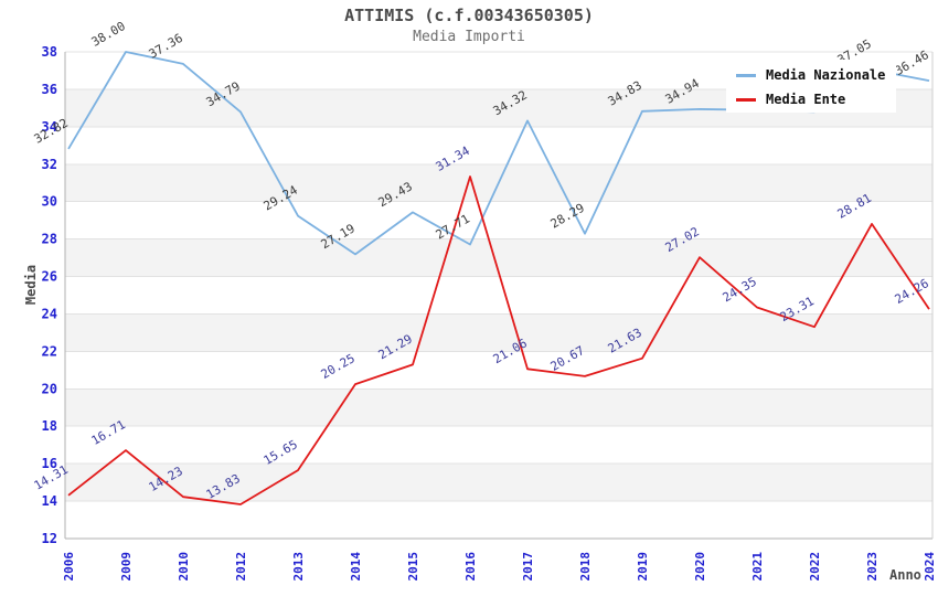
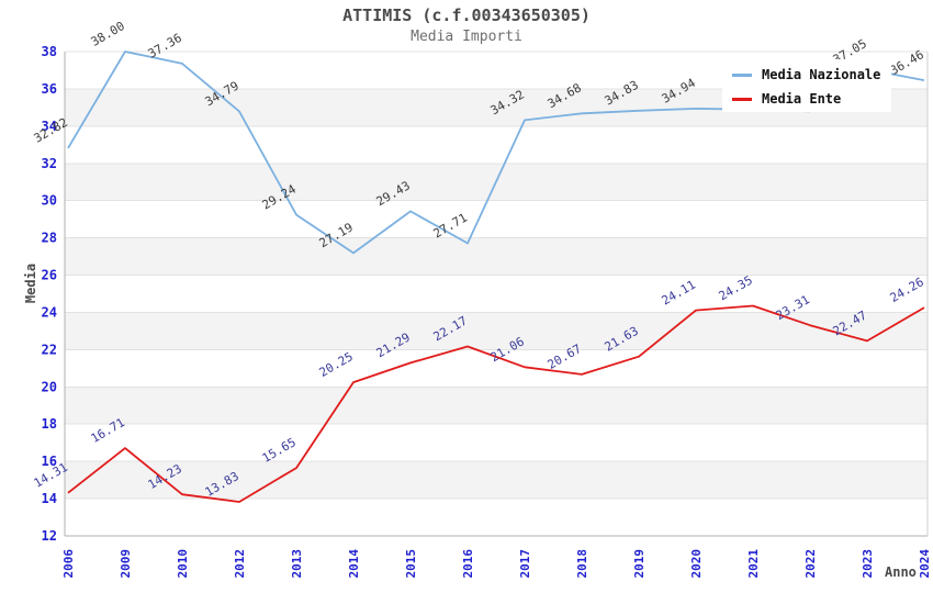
Media Ente/2016: 31.34 -> 22.17
Media Nazionale/2018: 28.29 -> 34.68
Media Ente/2020: 27.02 -> 24.11
Media Ente/2023: 28.81 -> 22.47
